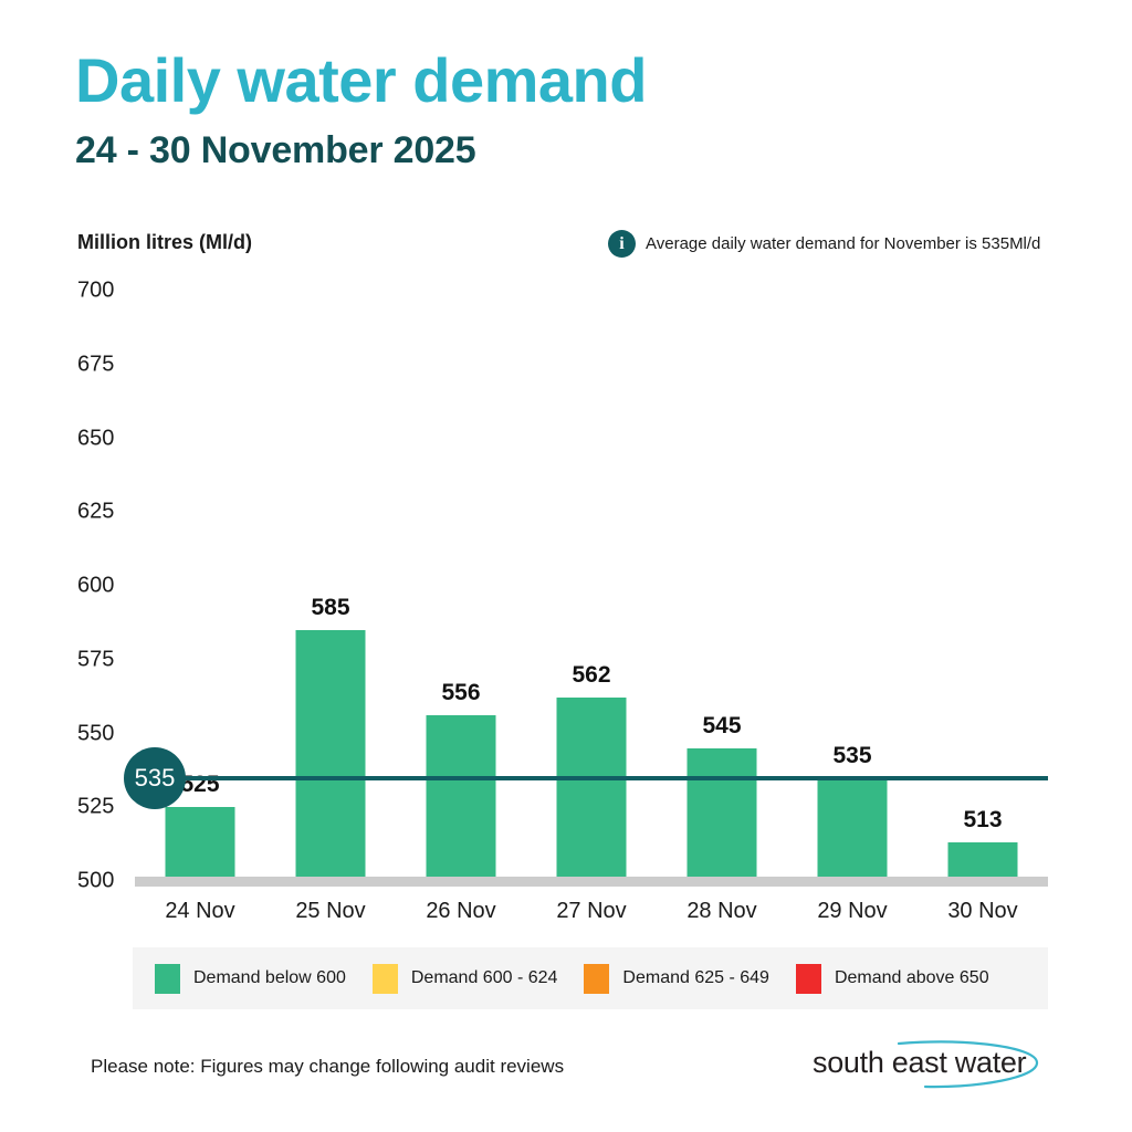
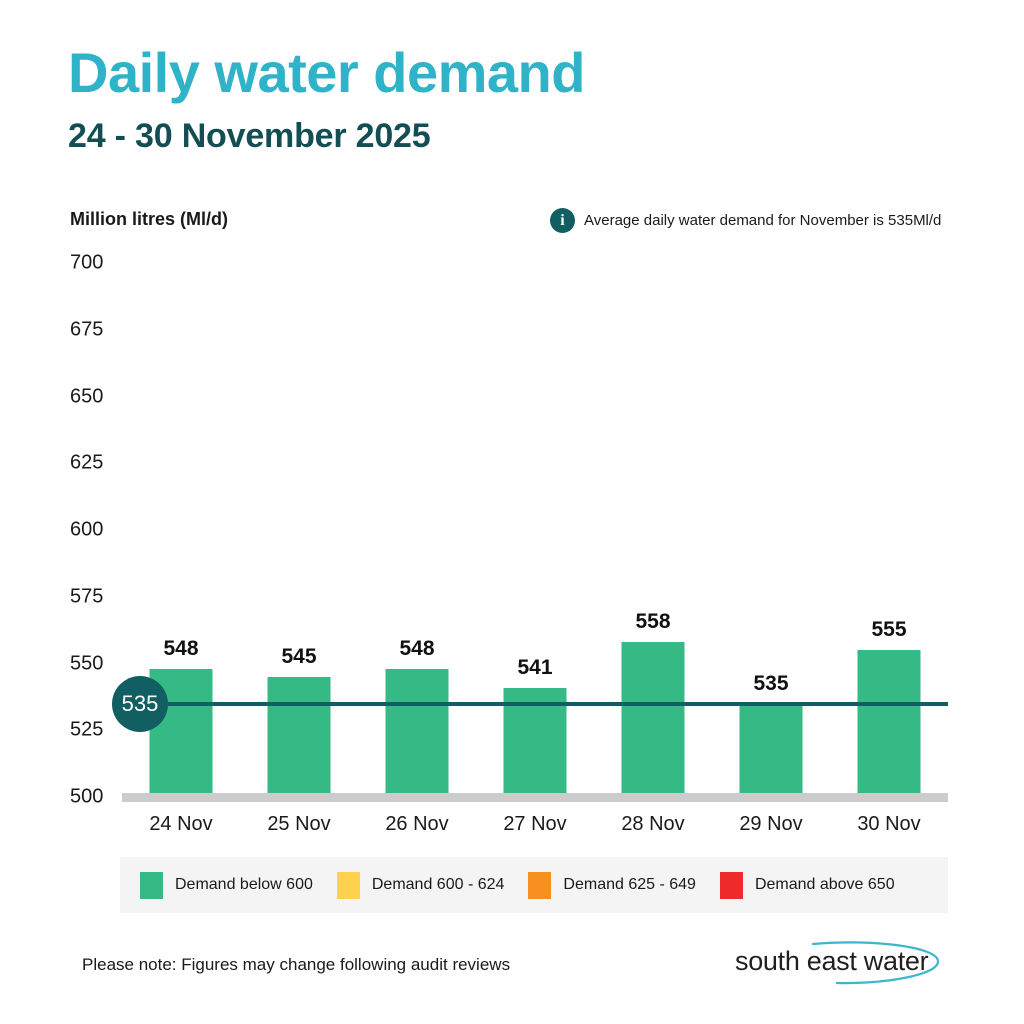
24 Nov: 525 -> 548
25 Nov: 585 -> 545
26 Nov: 556 -> 548
27 Nov: 562 -> 541
28 Nov: 545 -> 558
30 Nov: 513 -> 555
